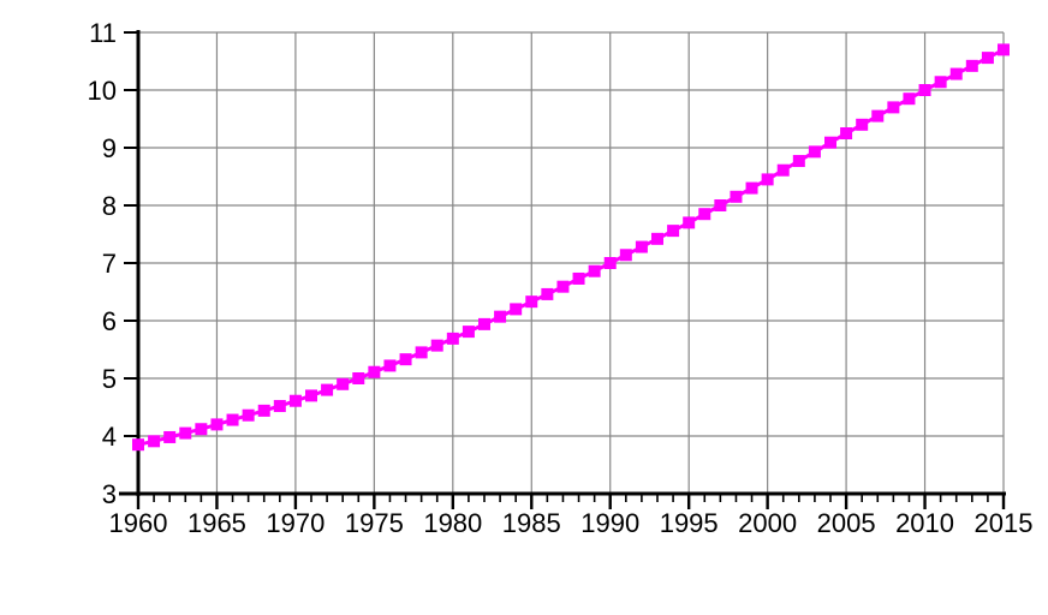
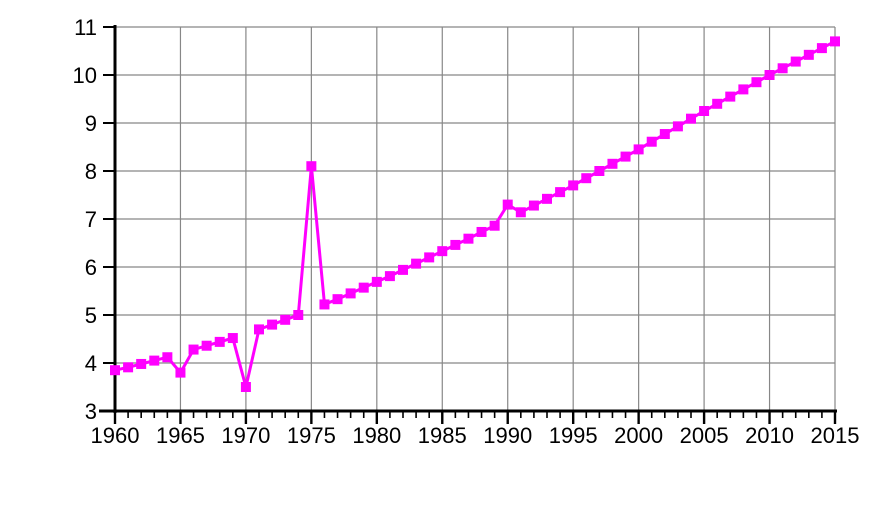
1965: 4.2 -> 3.8
1970: 4.6 -> 3.5
1975: 5.1 -> 8.1
1990: 7.0 -> 7.3
